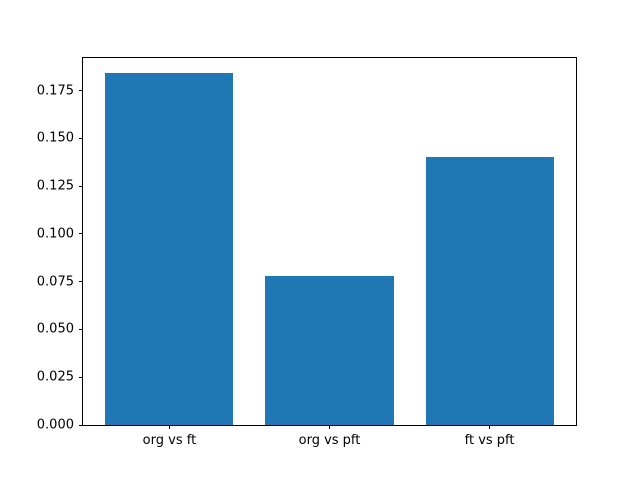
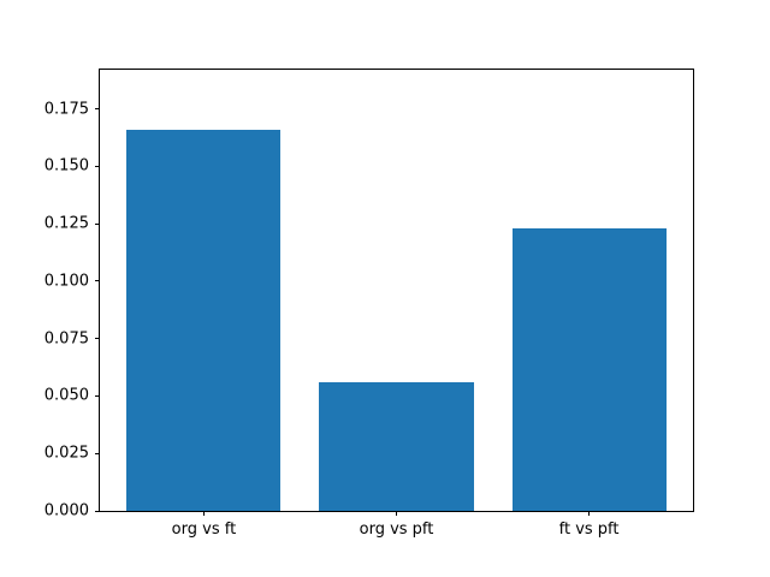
org vs ft: 0.184 -> 0.166
org vs pft: 0.078 -> 0.056
ft vs pft: 0.140 -> 0.123
